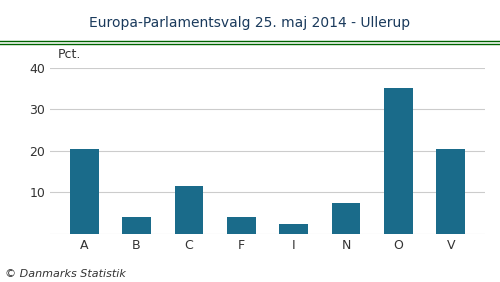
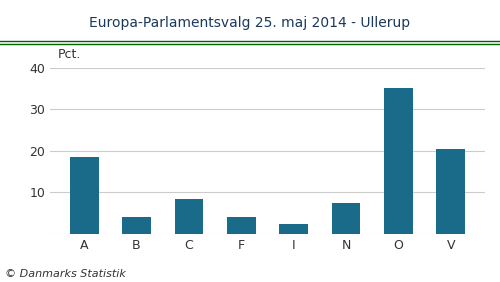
A: 20.5 -> 18.5
C: 11.5 -> 8.5
